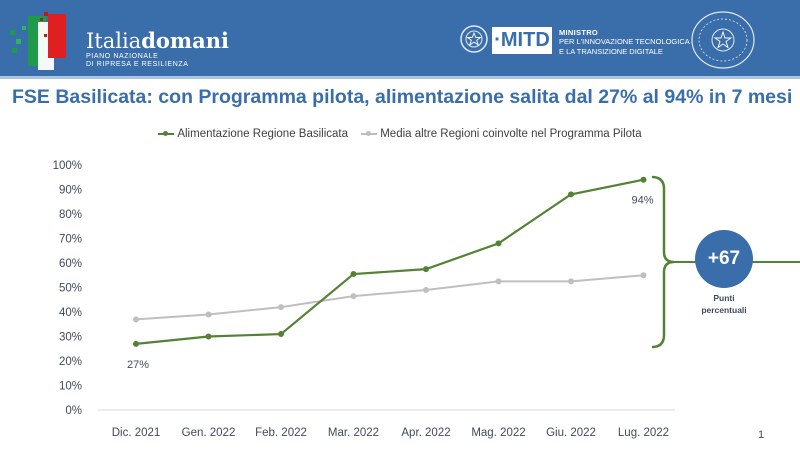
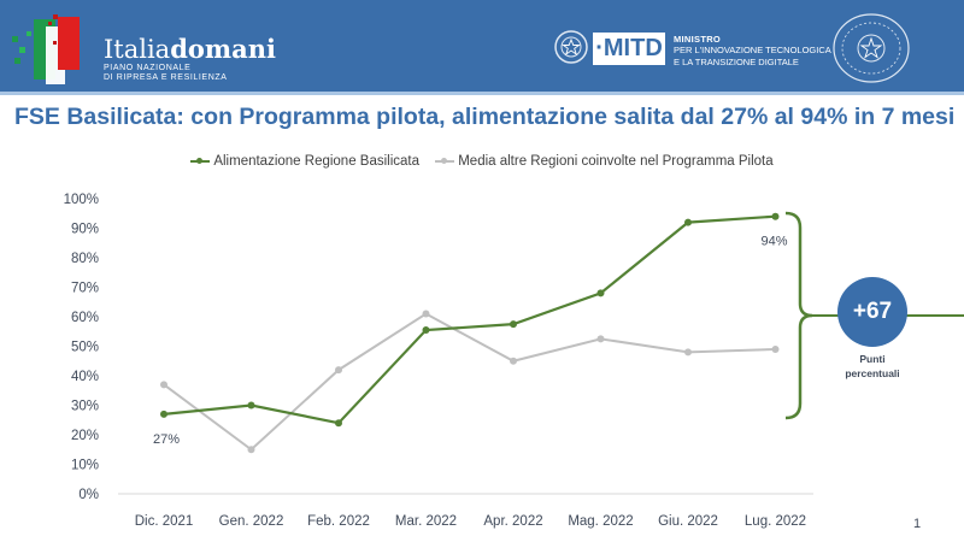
Media altre Regioni coinvolte nel Programma Pilota/Gen. 2022: 39% -> 15%
Alimentazione Regione Basilicata/Feb. 2022: 31% -> 24%
Media altre Regioni coinvolte nel Programma Pilota/Mar. 2022: 46% -> 61%
Media altre Regioni coinvolte nel Programma Pilota/Apr. 2022: 49% -> 45%
Alimentazione Regione Basilicata/Giu. 2022: 88% -> 92%
Media altre Regioni coinvolte nel Programma Pilota/Giu. 2022: 52% -> 48%
Media altre Regioni coinvolte nel Programma Pilota/Lug. 2022: 55% -> 49%
